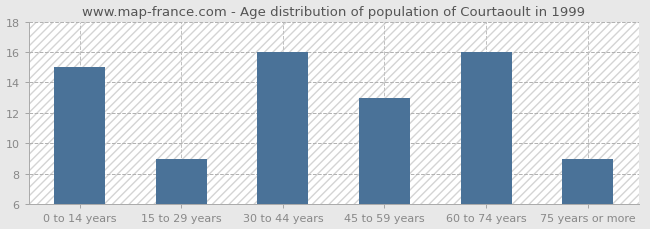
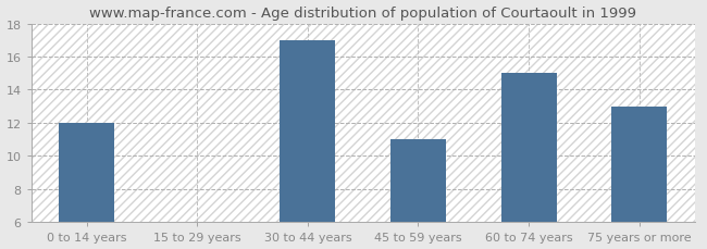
0 to 14 years: 15 -> 12
15 to 29 years: 9 -> 6
30 to 44 years: 16 -> 17
45 to 59 years: 13 -> 11
60 to 74 years: 16 -> 15
75 years or more: 9 -> 13
